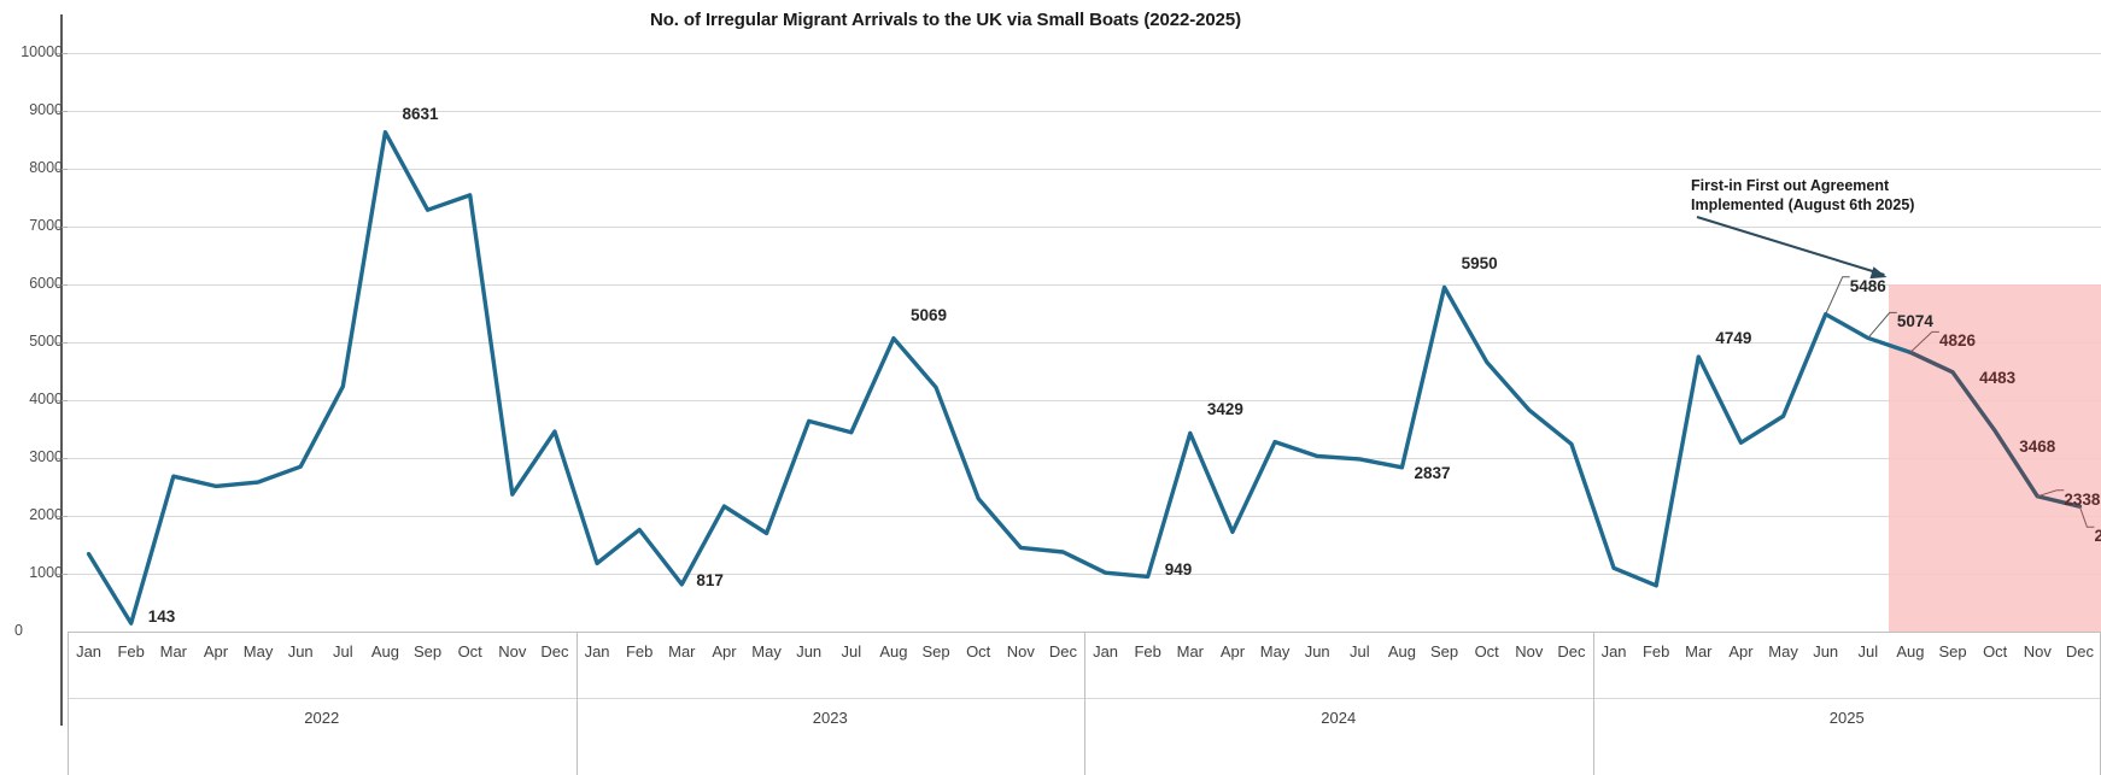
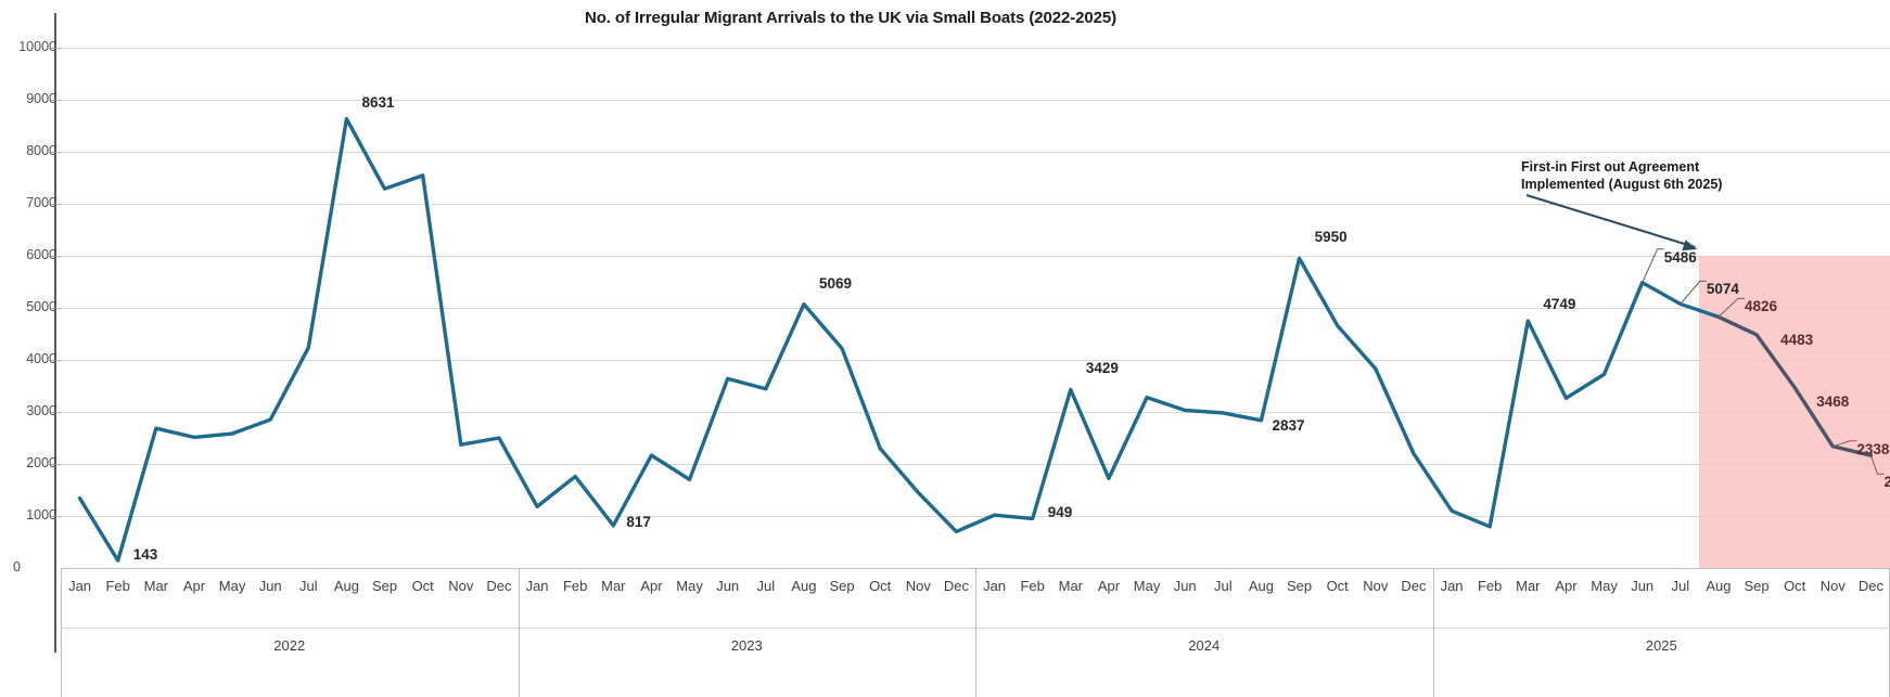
Dec 2022: 3500 -> 2500
Dec 2023: 1400 -> 700
Dec 2024: 3200 -> 2200
